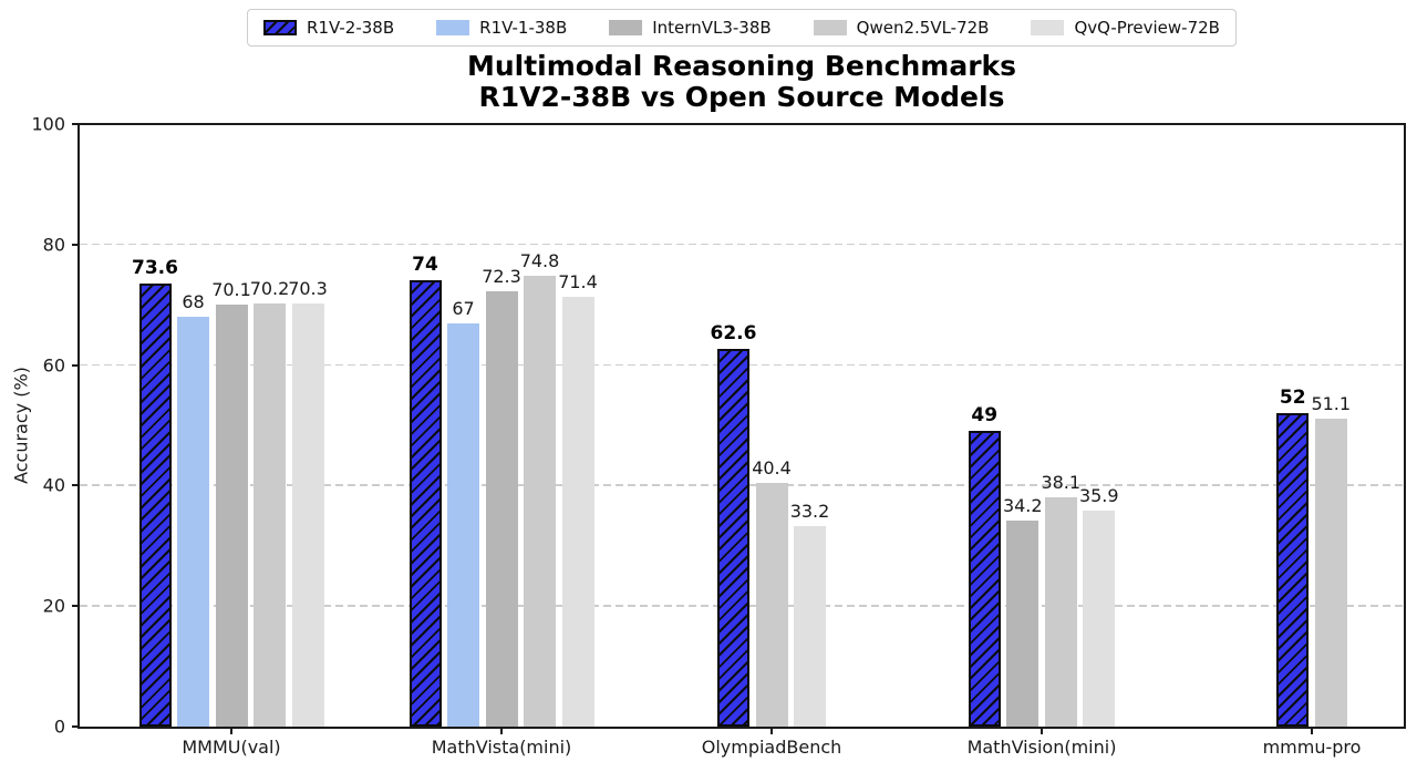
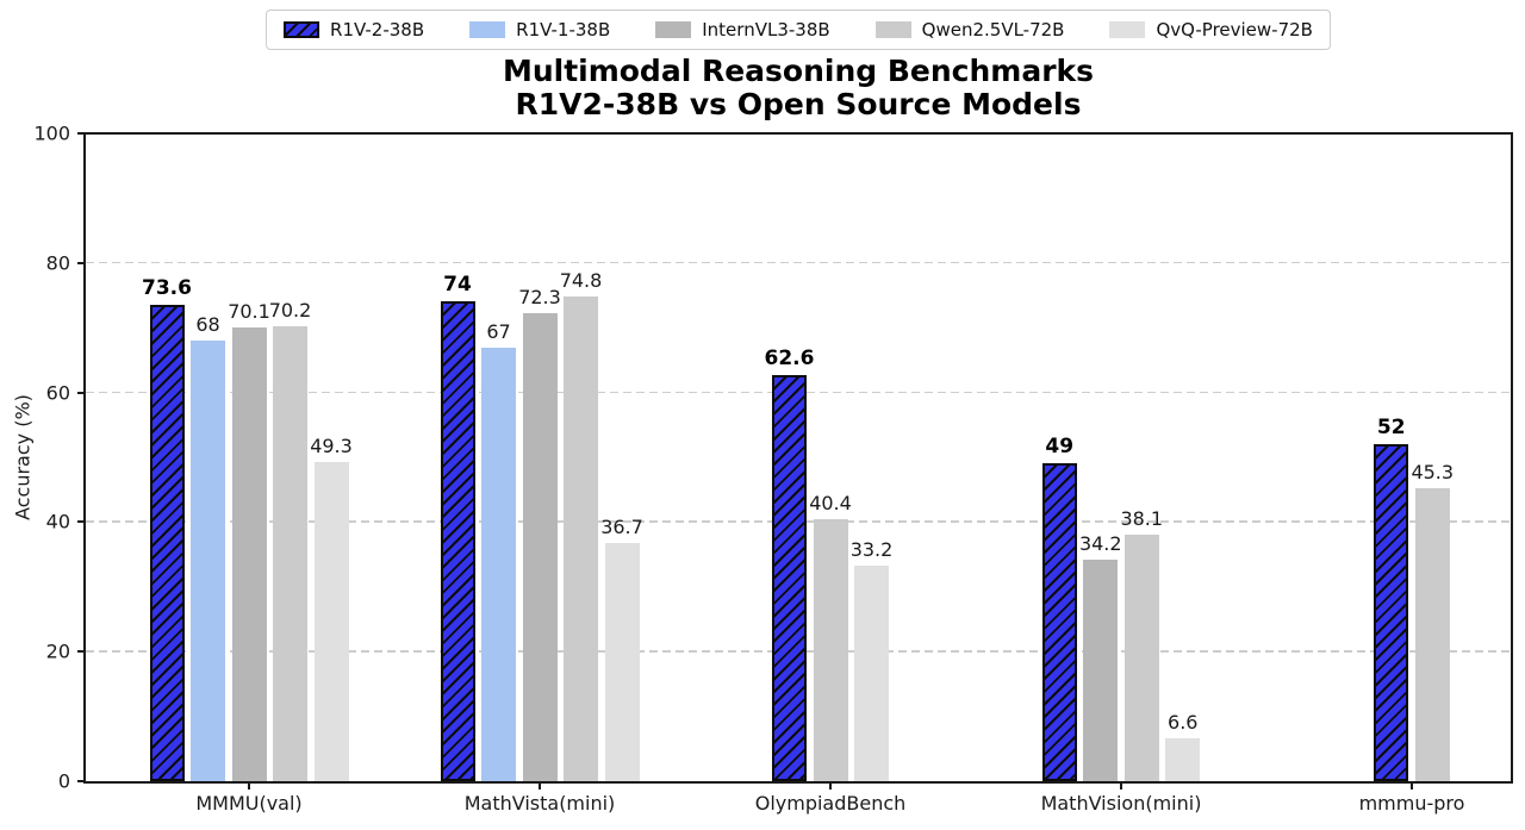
QvQ-Preview-72B/MMMU(val): 70.3 -> 49.3
QvQ-Preview-72B/MathVista(mini): 71.4 -> 36.7
QvQ-Preview-72B/MathVision(mini): 35.9 -> 6.6
Qwen2.5VL-72B/mmmu-pro: 51.1 -> 45.3
